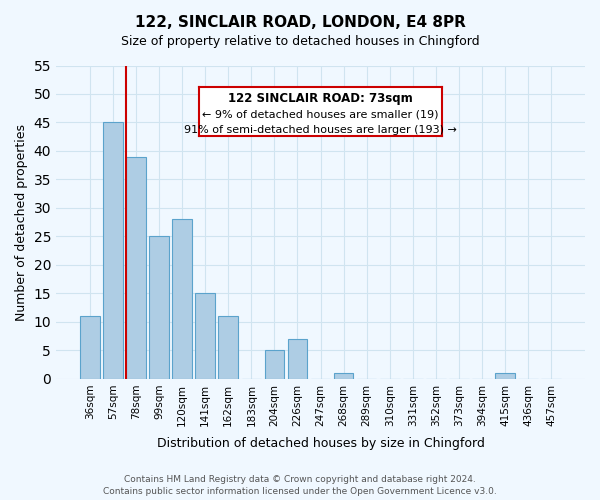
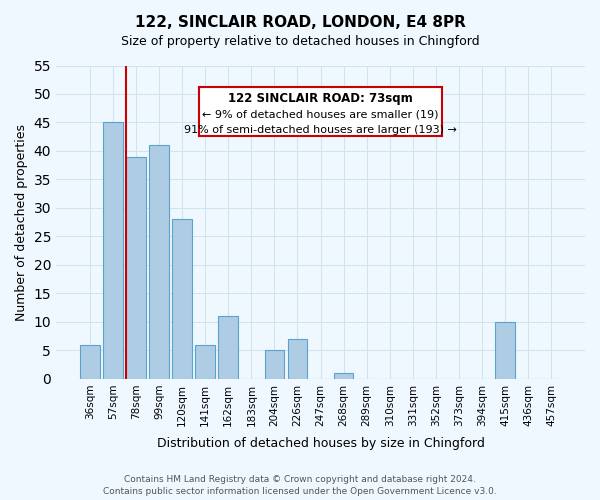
36sqm: 11 -> 6
99sqm: 25 -> 41
141sqm: 15 -> 6
415sqm: 1 -> 10
